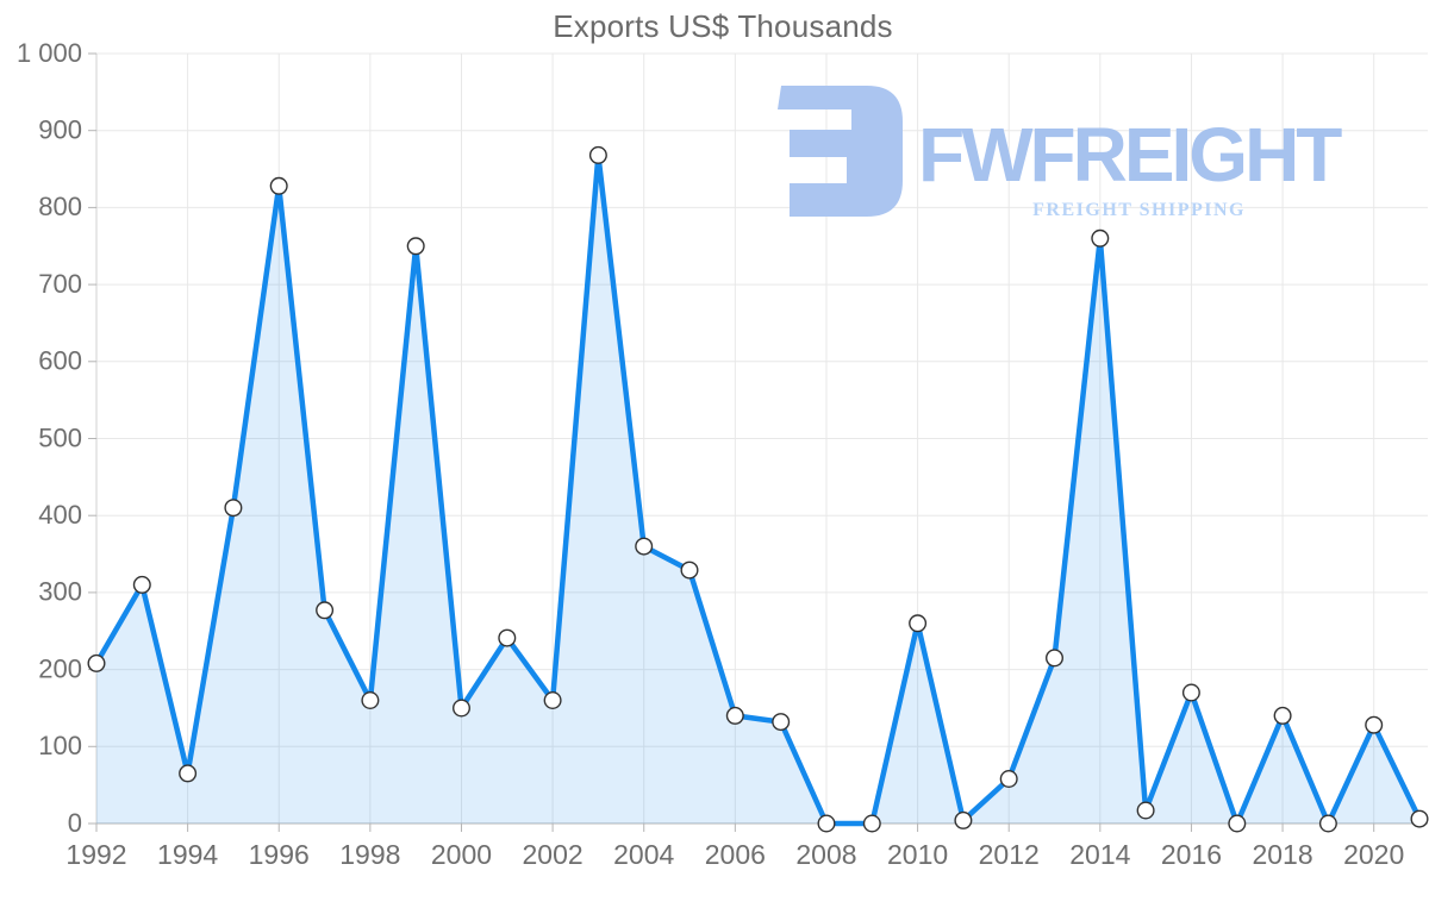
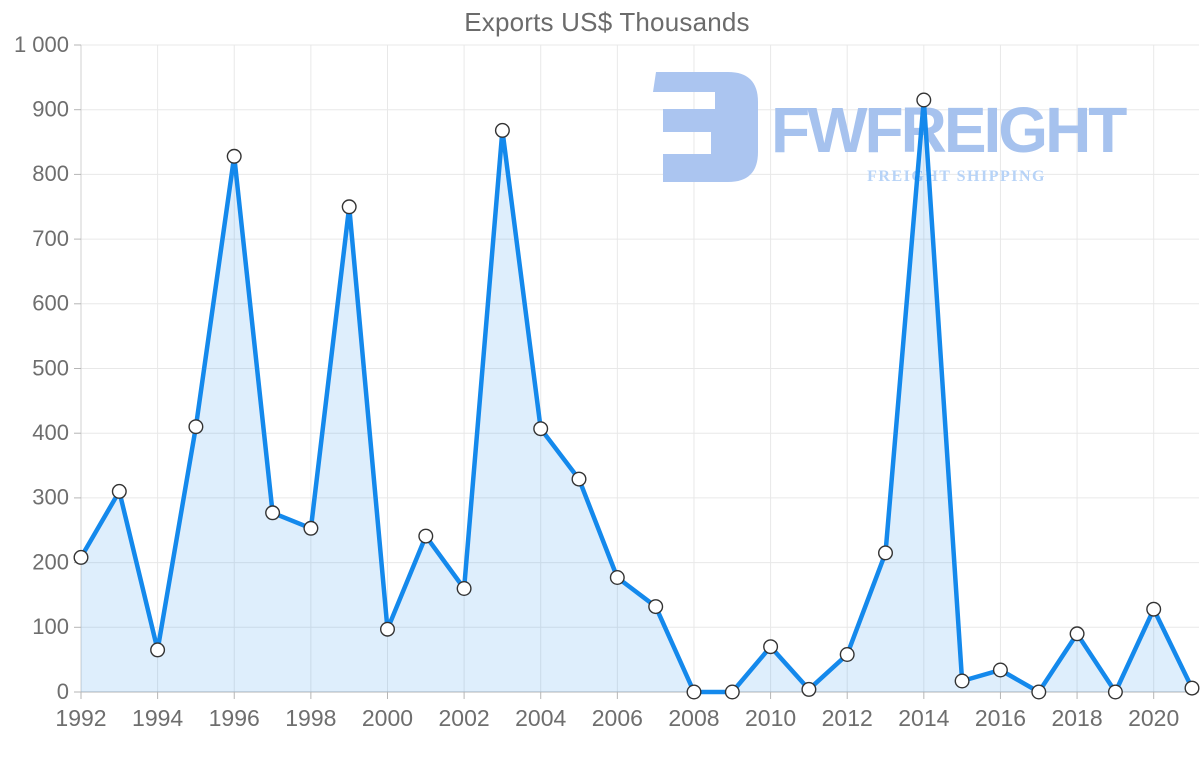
1998: 160 -> 250
2000: 150 -> 100
2004: 360 -> 410
2006: 140 -> 180
2010: 260 -> 70
2014: 760 -> 920
2016: 170 -> 30
2018: 140 -> 90
